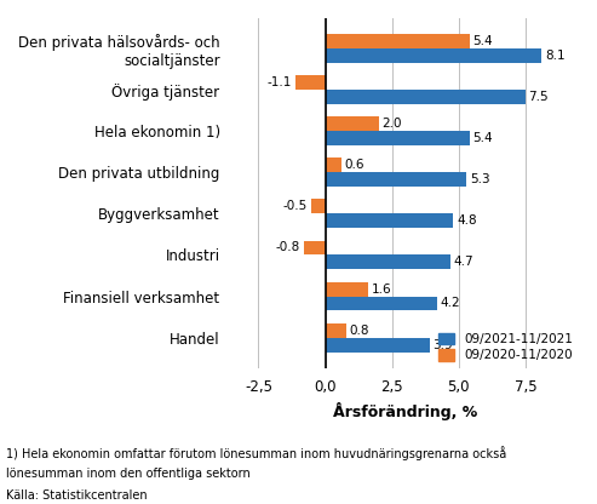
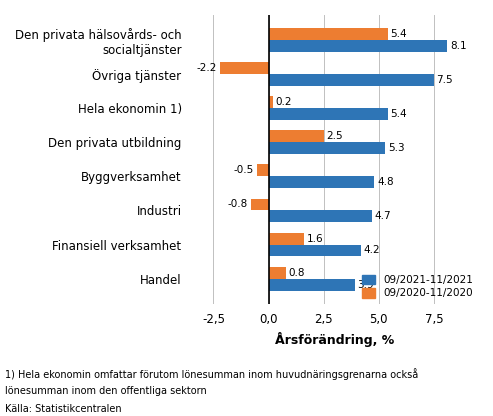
09/2020-11/2020/Övriga tjänster: -1.1 -> -2.2
09/2020-11/2020/Hela ekonomin 1): 2.0 -> 0.2
09/2020-11/2020/Den privata utbildning: 0.6 -> 2.5
